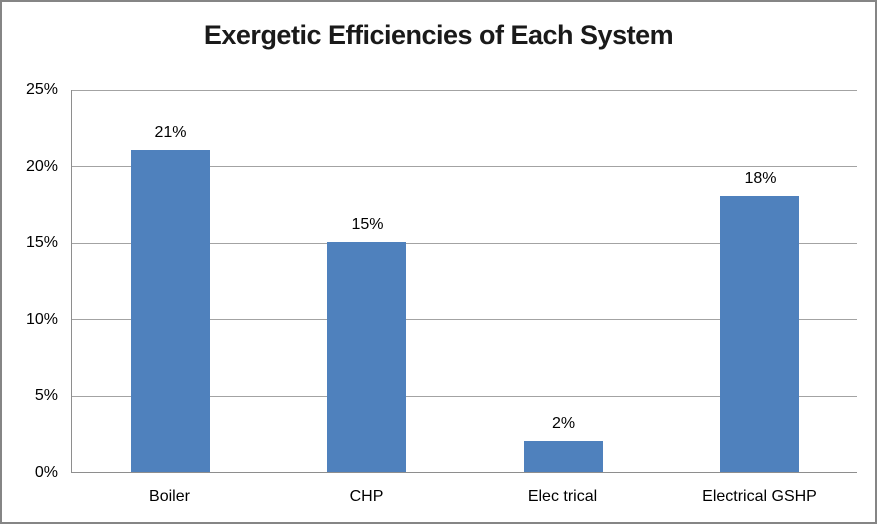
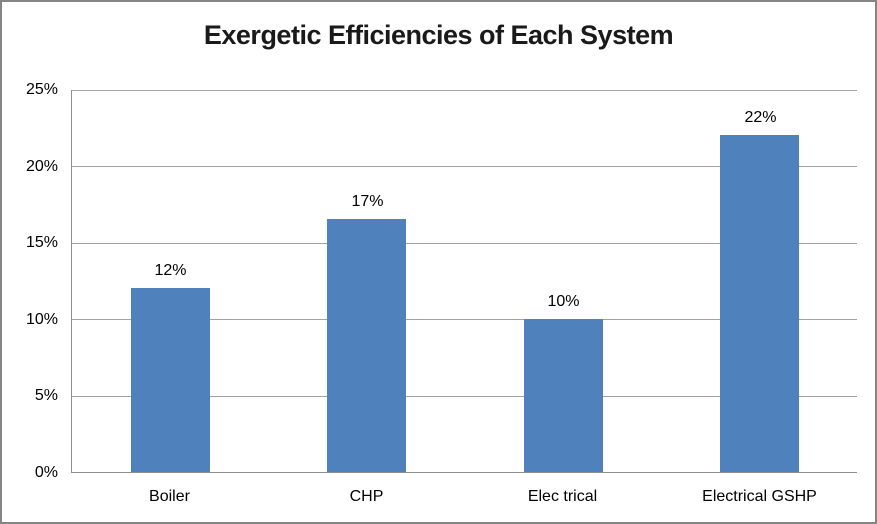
Boiler: 21% -> 12%
CHP: 15% -> 17%
Elec trical: 2% -> 10%
Electrical GSHP: 18% -> 22%
